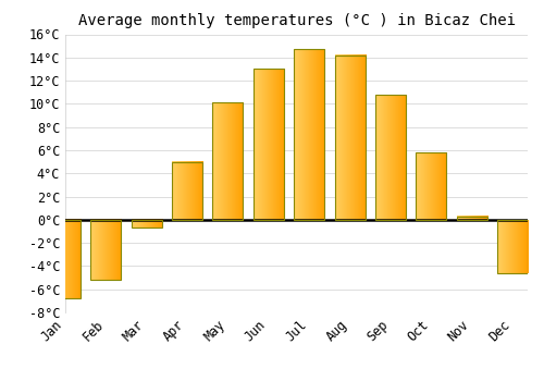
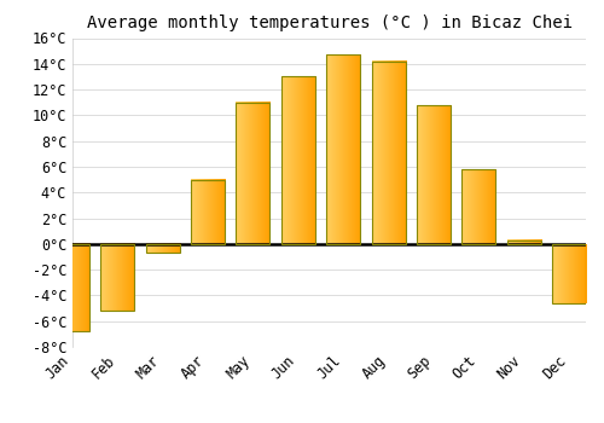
May: 10.1°C -> 11.0°C
